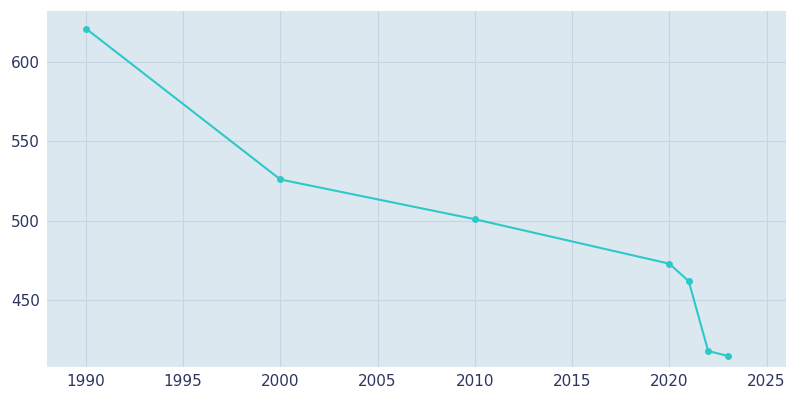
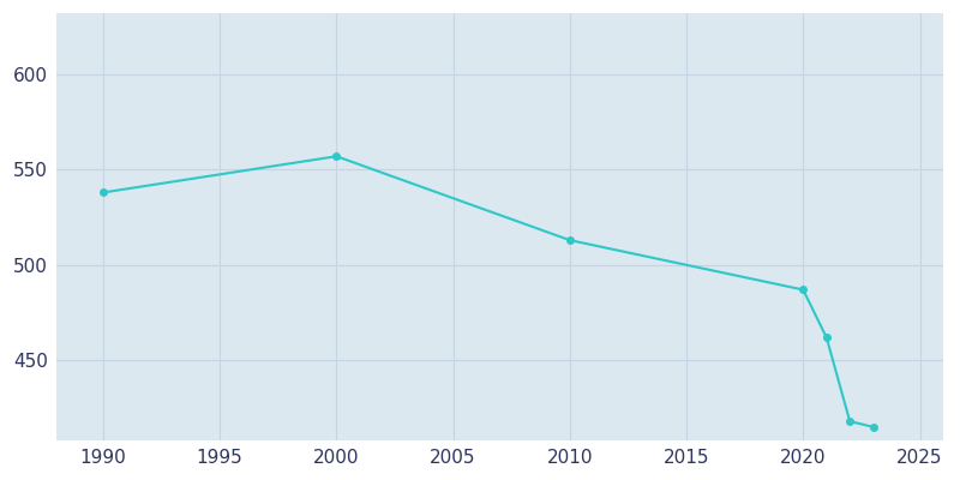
1990: 621 -> 538
2000: 526 -> 557
2010: 501 -> 513
2020: 473 -> 487
